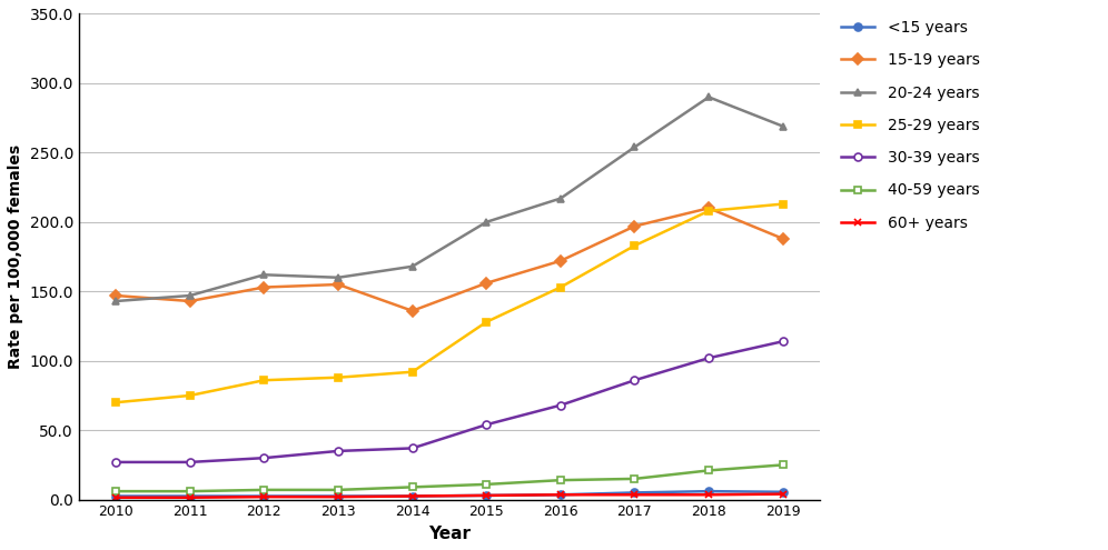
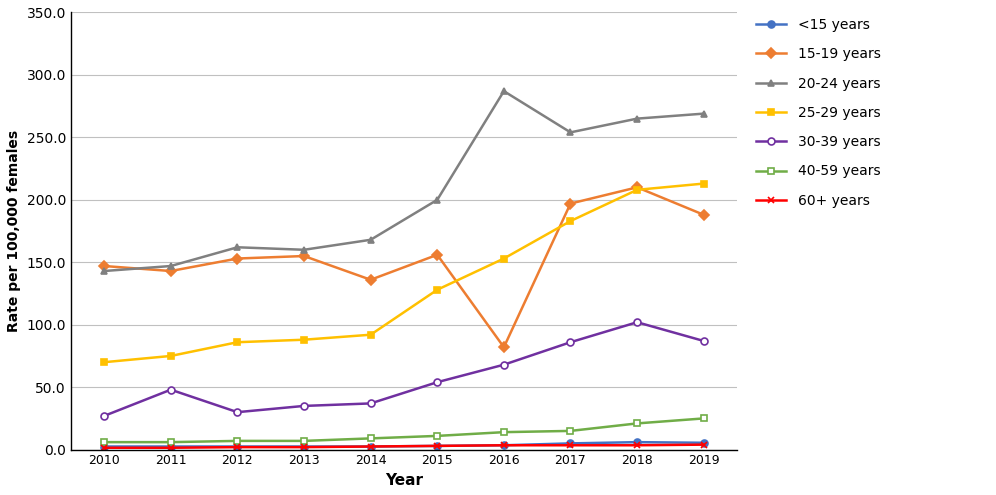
30-39 years/2011: 27 -> 48
15-19 years/2016: 172 -> 82
20-24 years/2016: 217 -> 287
20-24 years/2018: 290 -> 265
30-39 years/2019: 114 -> 87
